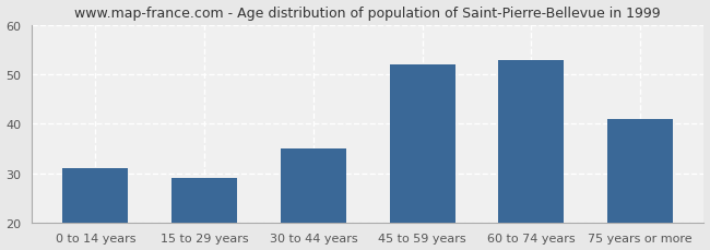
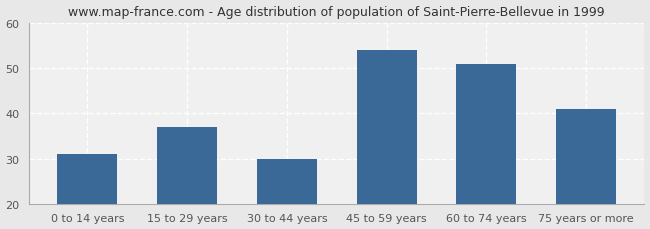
15 to 29 years: 29 -> 37
30 to 44 years: 35 -> 30
45 to 59 years: 52 -> 54
60 to 74 years: 53 -> 51
